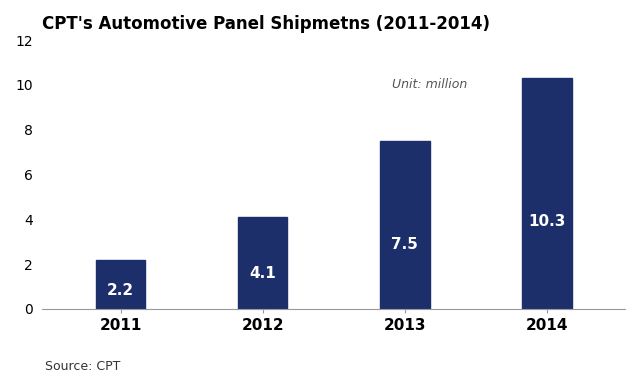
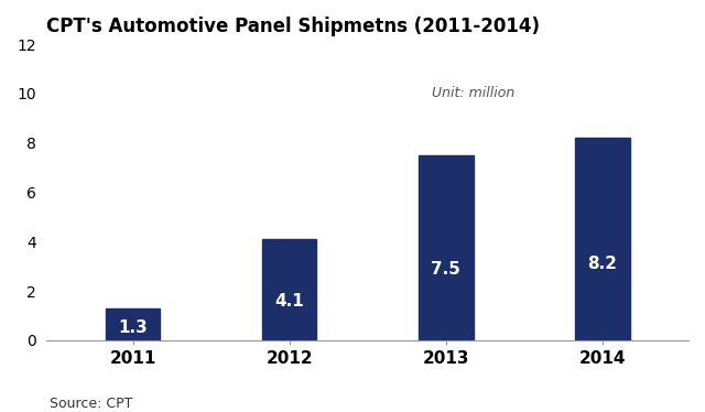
2011: 2.2 -> 1.3
2014: 10.3 -> 8.2
